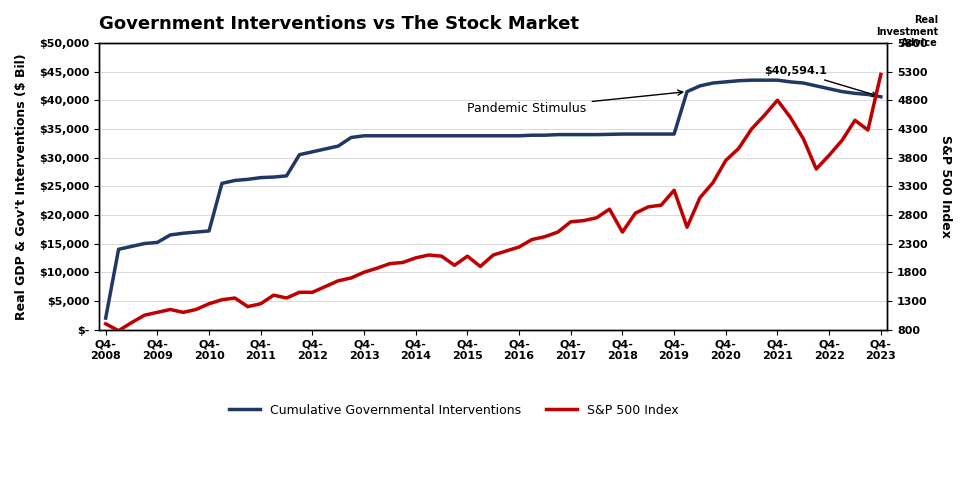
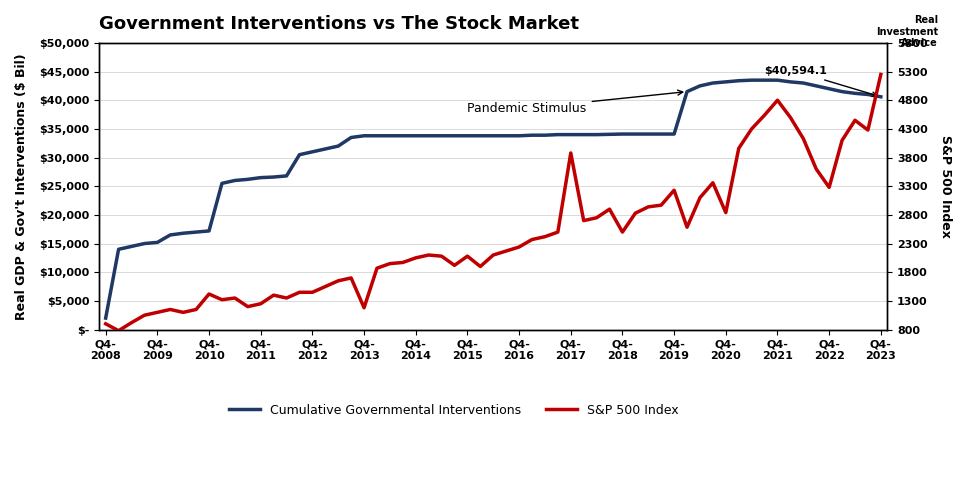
S&P 500 Index/Q4- 2010: 1250 -> 1420
S&P 500 Index/Q4- 2013: 1800 -> 1180
S&P 500 Index/Q4- 2017: 2680 -> 3880
S&P 500 Index/Q4- 2020: 3750 -> 2840
S&P 500 Index/Q4- 2022: 3840 -> 3280
